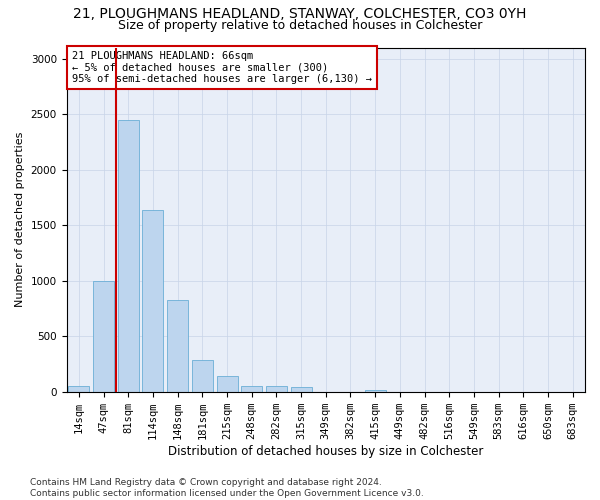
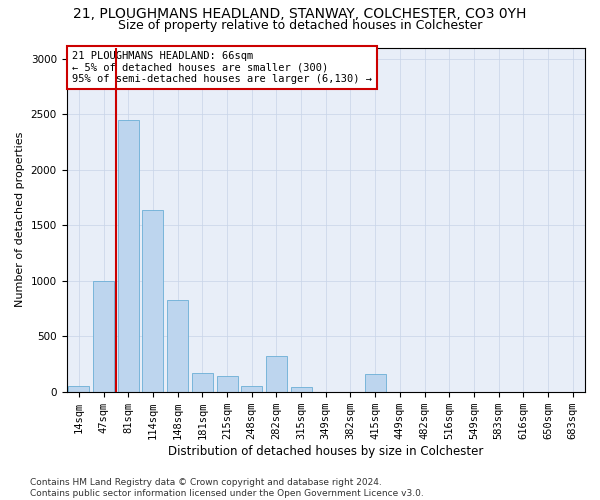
181sqm: 290 -> 170
282sqm: 50 -> 320
415sqm: 20 -> 160
